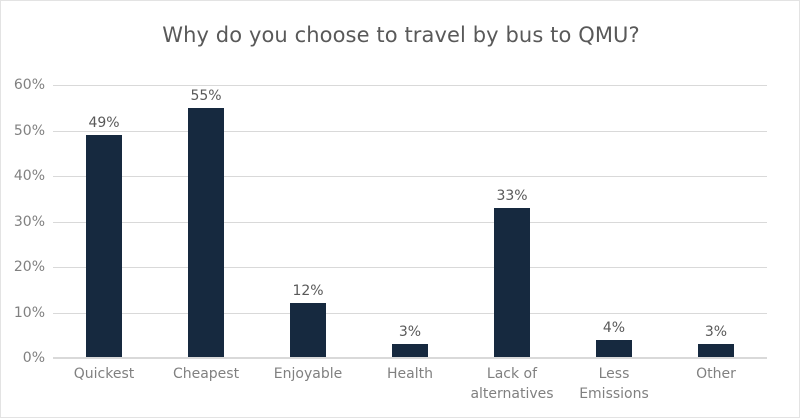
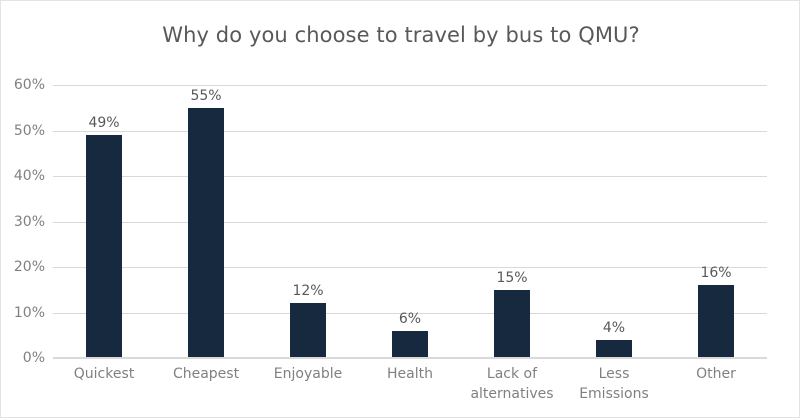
Health: 3% -> 6%
Lack of alternatives: 33% -> 15%
Other: 3% -> 16%
